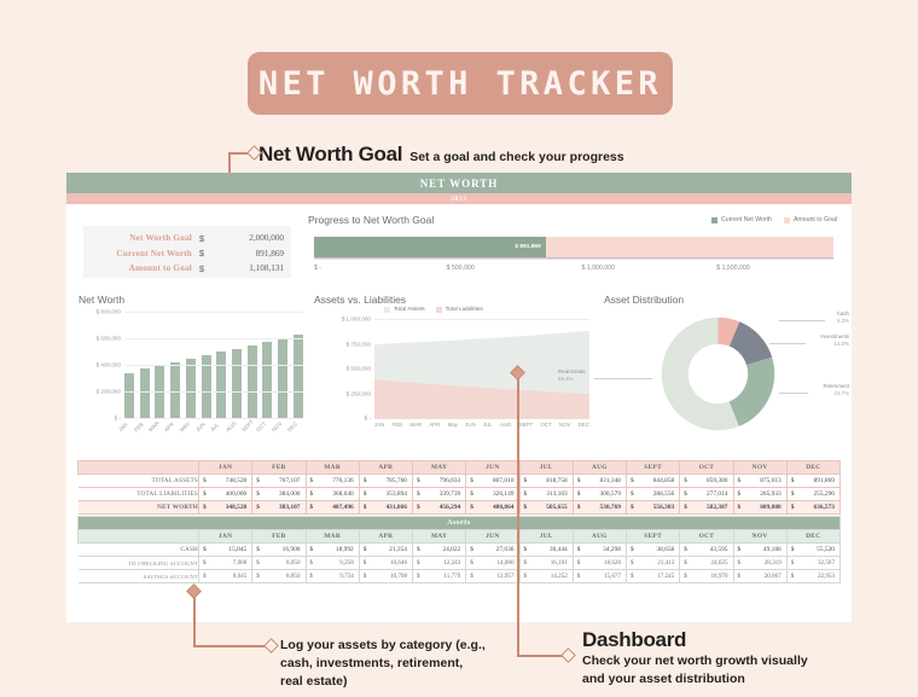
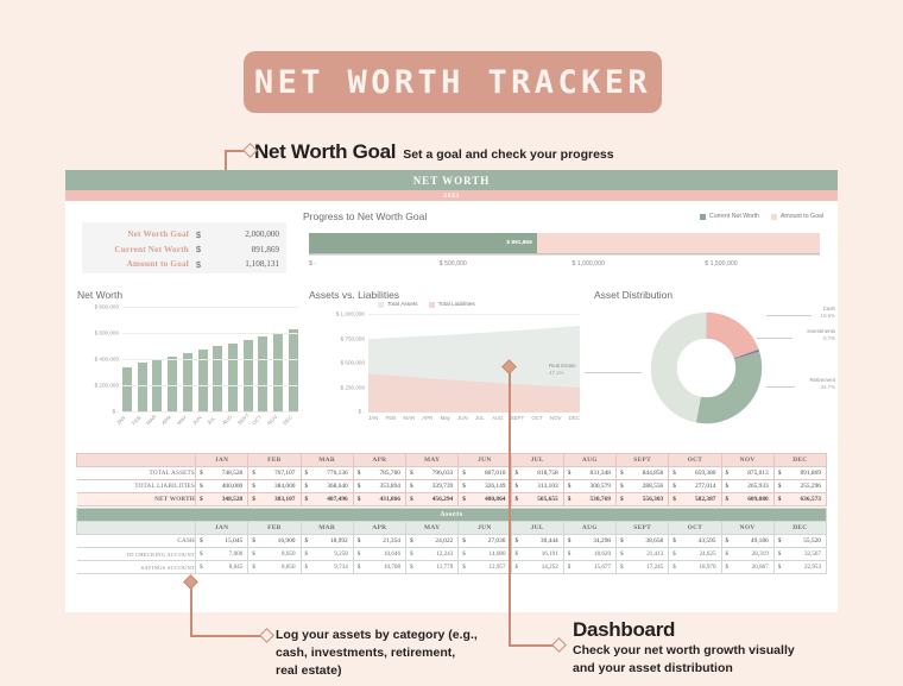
Asset Distribution/Cash: 6.2% -> 19.5%
Asset Distribution/Investments: 14.0% -> 0.7%
Asset Distribution/Retirement: 23.7% -> 32.7%
Asset Distribution/Real Estate: 56.1% -> 47.1%
